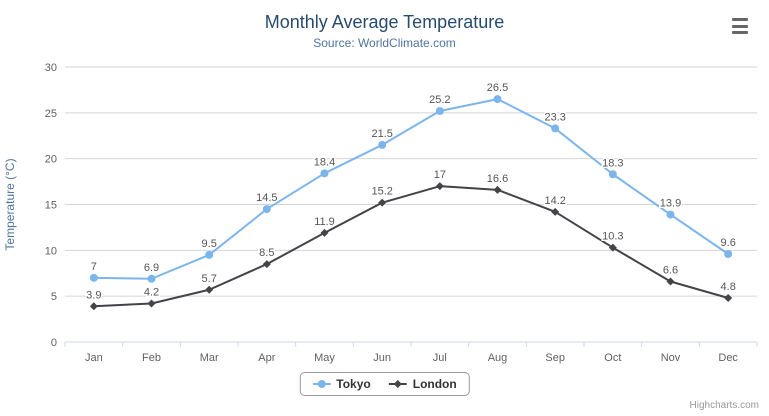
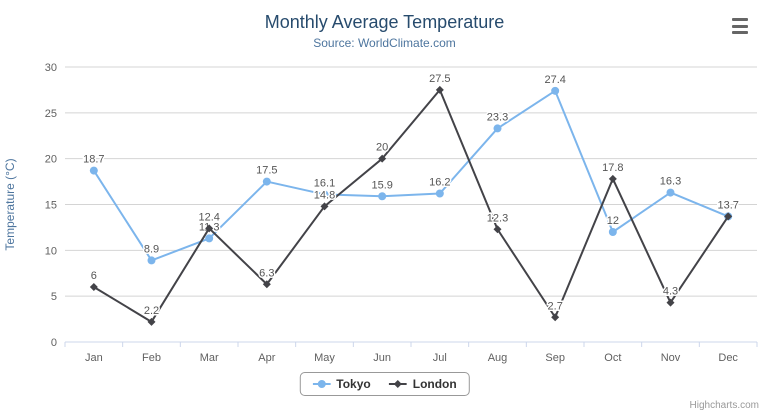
Tokyo/Jan: 7 -> 18.7
London/Jan: 3.9 -> 6
Tokyo/Feb: 6.9 -> 8.9
London/Feb: 4.2 -> 2.2
Tokyo/Mar: 9.5 -> 11.3
London/Mar: 5.7 -> 12.4
Tokyo/Apr: 14.5 -> 17.5
London/Apr: 8.5 -> 6.3
Tokyo/May: 18.4 -> 16.1
London/May: 11.9 -> 14.8
Tokyo/Jun: 21.5 -> 15.9
London/Jun: 15.2 -> 20
Tokyo/Jul: 25.2 -> 16.2
London/Jul: 17 -> 27.5
Tokyo/Aug: 26.5 -> 23.3
London/Aug: 16.6 -> 12.3
Tokyo/Sep: 23.3 -> 27.4
London/Sep: 14.2 -> 2.7
Tokyo/Oct: 18.3 -> 12
London/Oct: 10.3 -> 17.8
Tokyo/Nov: 13.9 -> 16.3
London/Nov: 6.6 -> 4.3
Tokyo/Dec: 9.6 -> 13.7
London/Dec: 4.8 -> 13.7
